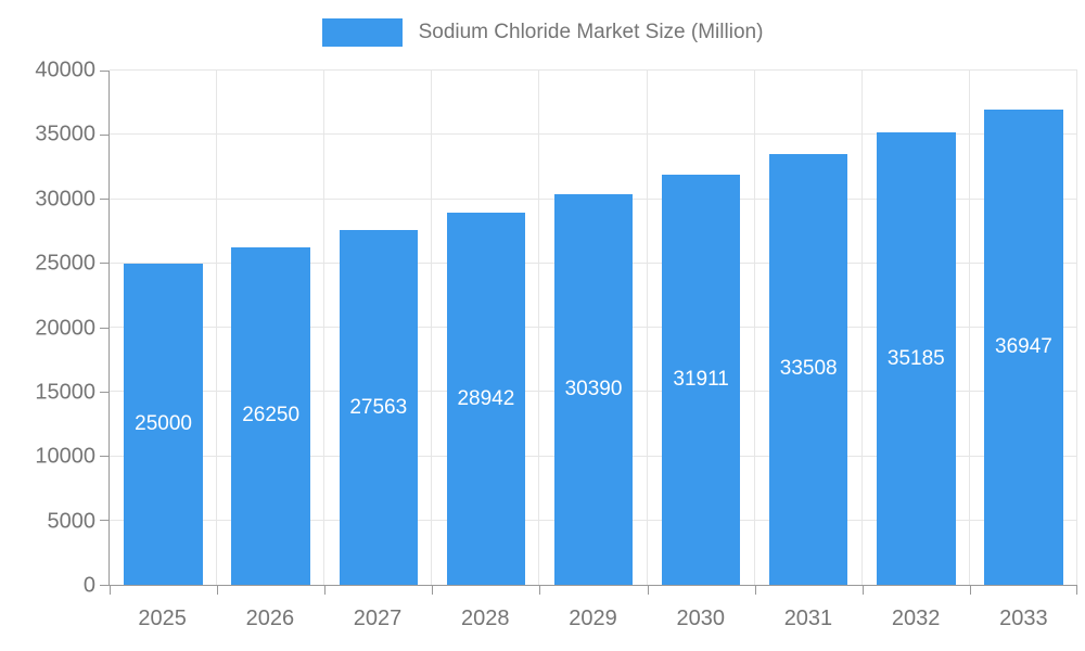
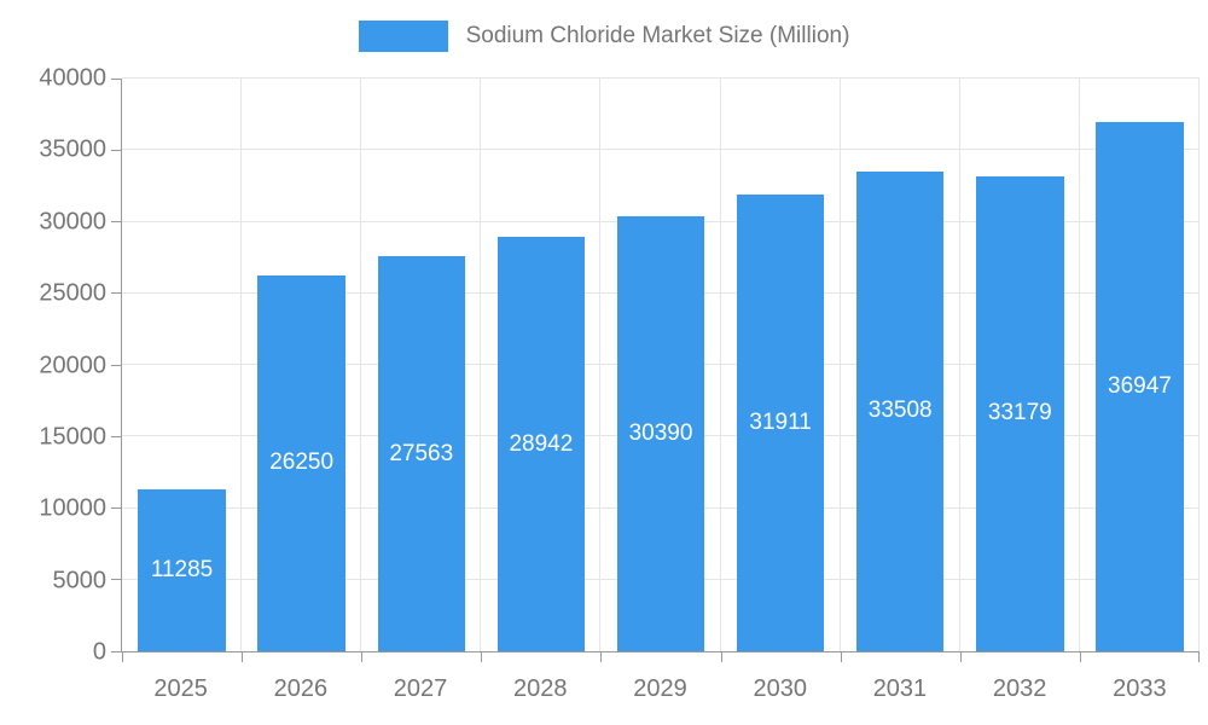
2025: 25000 -> 11285
2032: 35185 -> 33179
